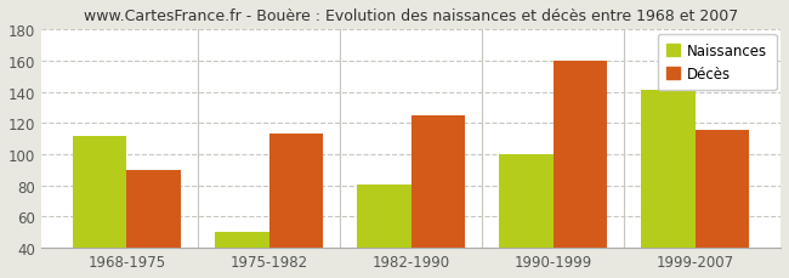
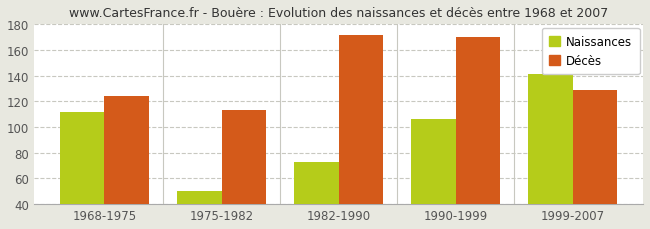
Décès/1968-1975: 90 -> 124
Naissances/1982-1990: 81 -> 73
Décès/1982-1990: 125 -> 172
Naissances/1990-1999: 100 -> 106
Décès/1990-1999: 160 -> 170
Décès/1999-2007: 116 -> 129
